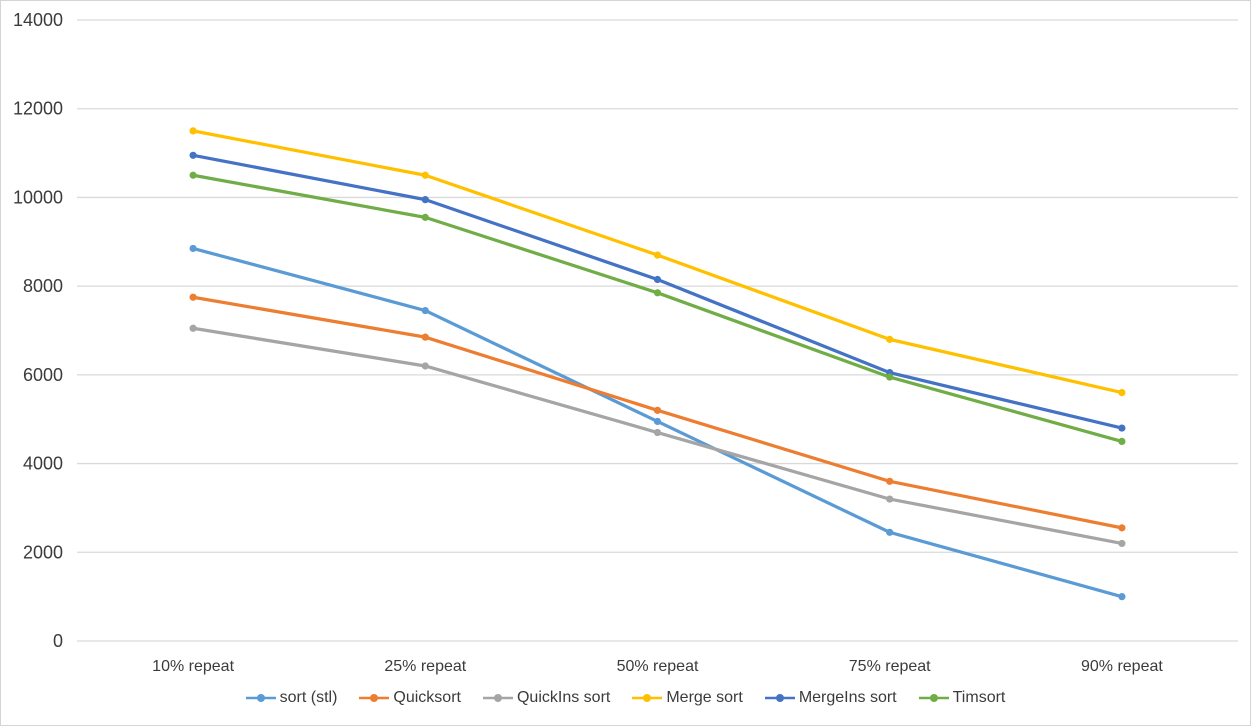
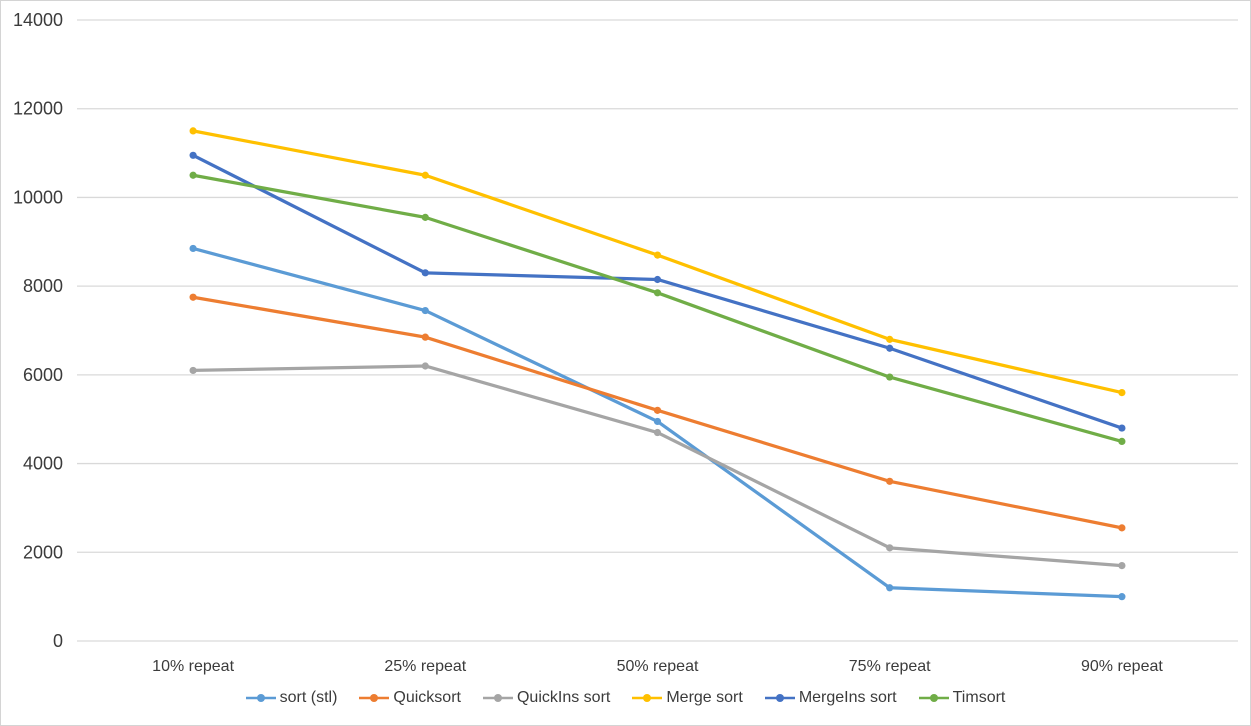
QuickIns sort/10% repeat: 7000 -> 6100
MergeIns sort/25% repeat: 10000 -> 8300
sort (stl)/75% repeat: 2400 -> 1200
QuickIns sort/75% repeat: 3200 -> 2100
MergeIns sort/75% repeat: 6000 -> 6600
QuickIns sort/90% repeat: 2200 -> 1700
